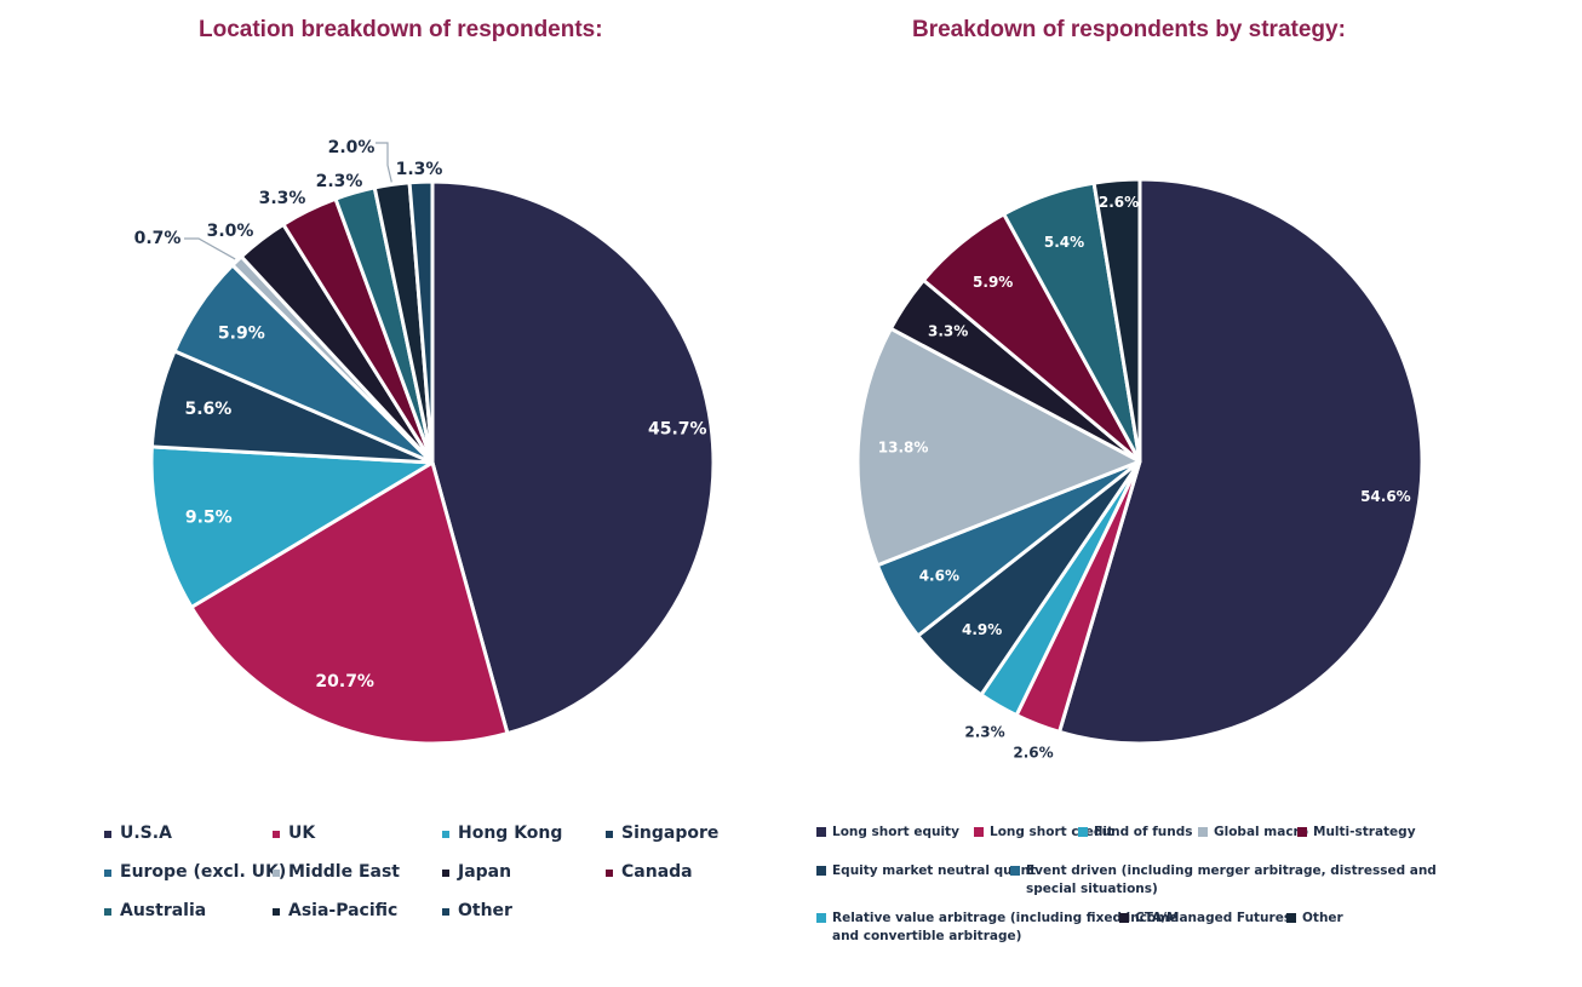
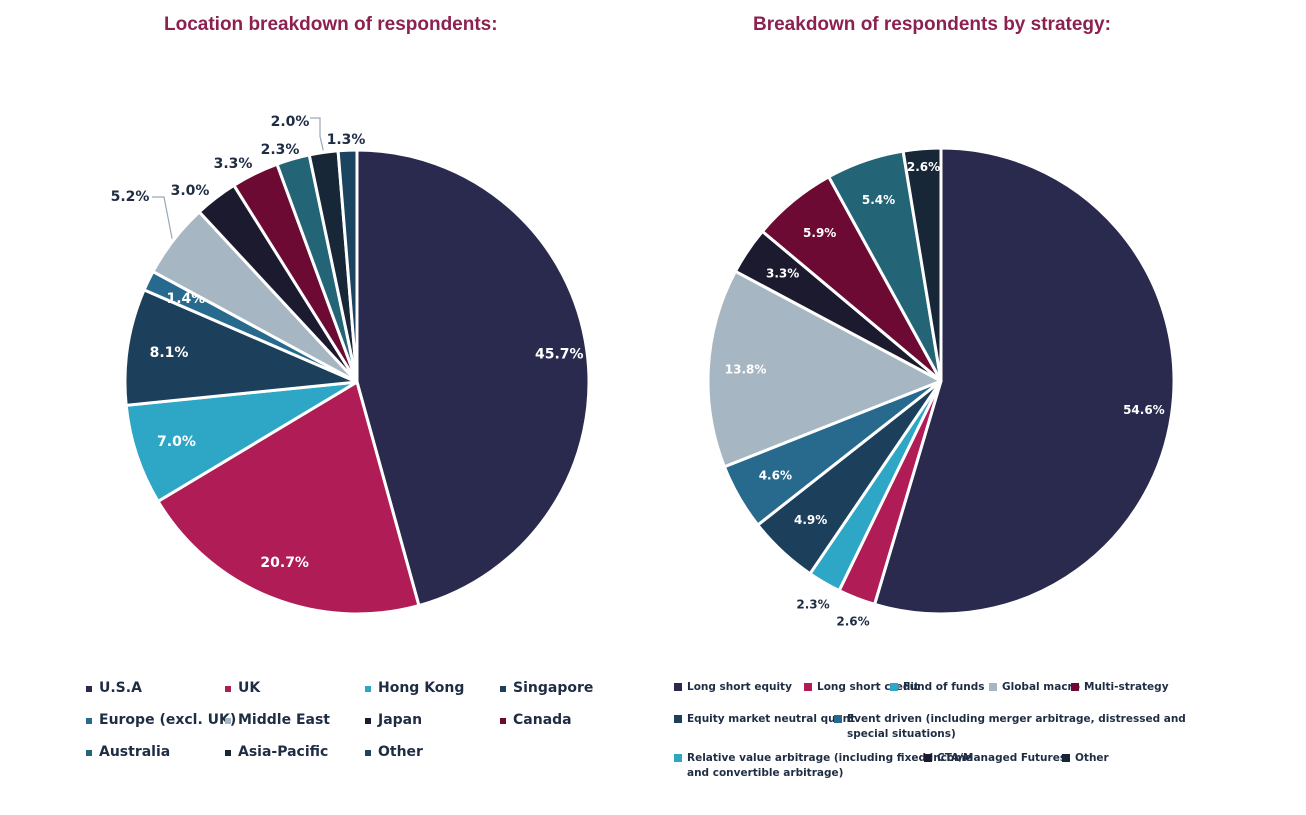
Location breakdown of respondents:/Hong Kong: 9.5% -> 7.0%
Location breakdown of respondents:/Singapore: 5.6% -> 8.1%
Location breakdown of respondents:/Europe (excl. UK): 5.9% -> 1.4%
Location breakdown of respondents:/Middle East: 0.7% -> 5.2%
